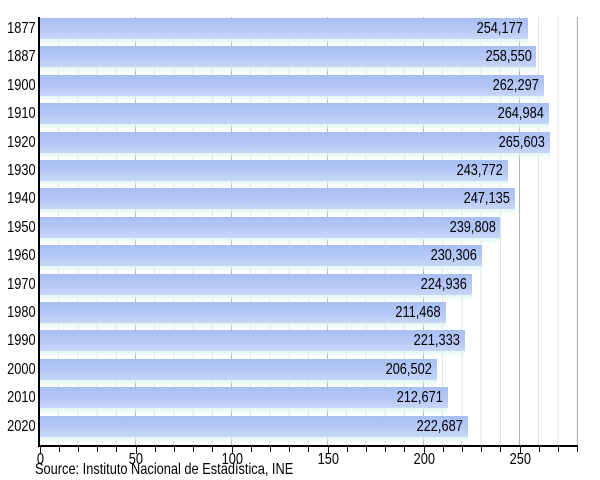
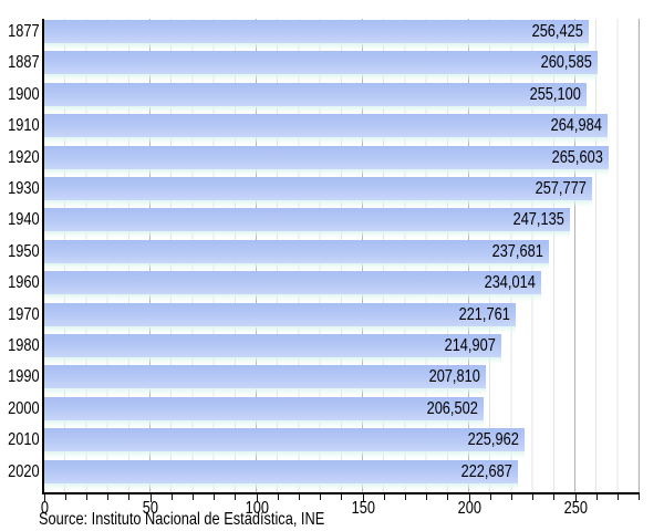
1877: 254,177 -> 256,425
1887: 258,550 -> 260,585
1900: 262,297 -> 255,100
1930: 243,772 -> 257,777
1950: 239,808 -> 237,681
1960: 230,306 -> 234,014
1970: 224,936 -> 221,761
1980: 211,468 -> 214,907
1990: 221,333 -> 207,810
2010: 212,671 -> 225,962
